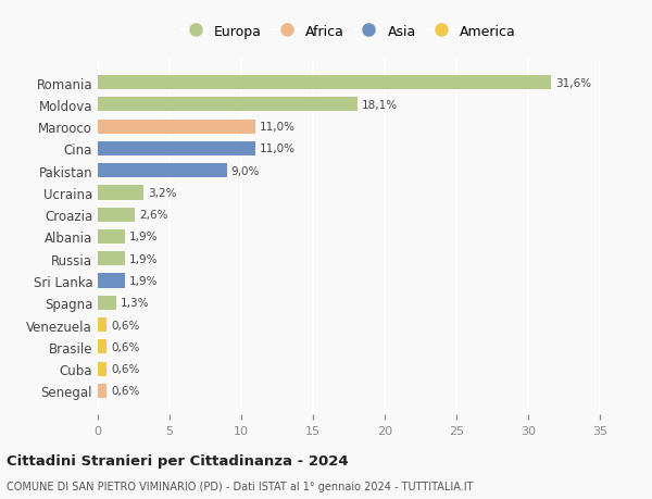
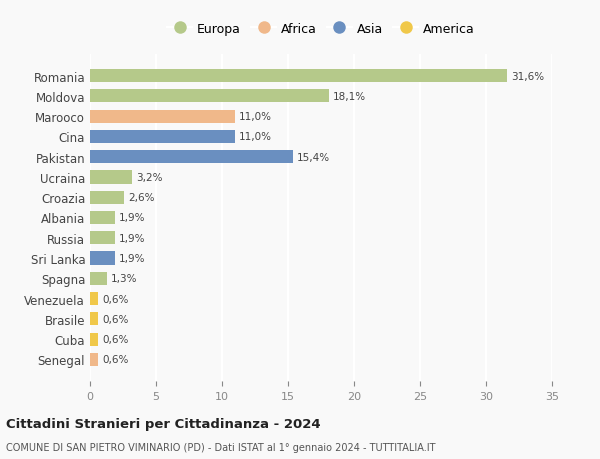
Pakistan: 9,0% -> 15,4%
